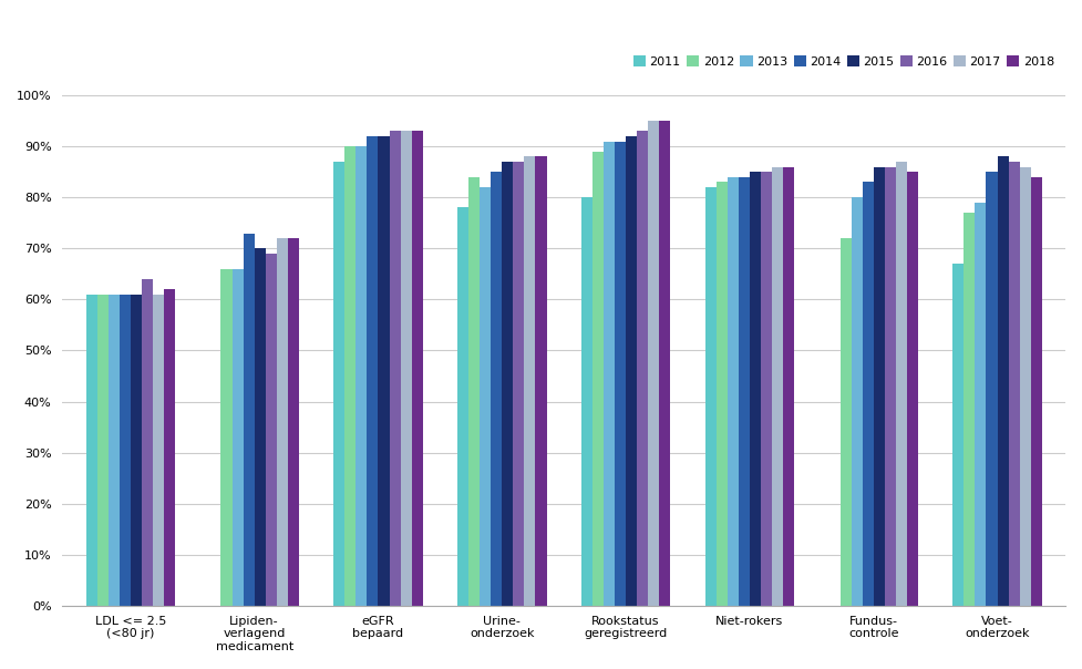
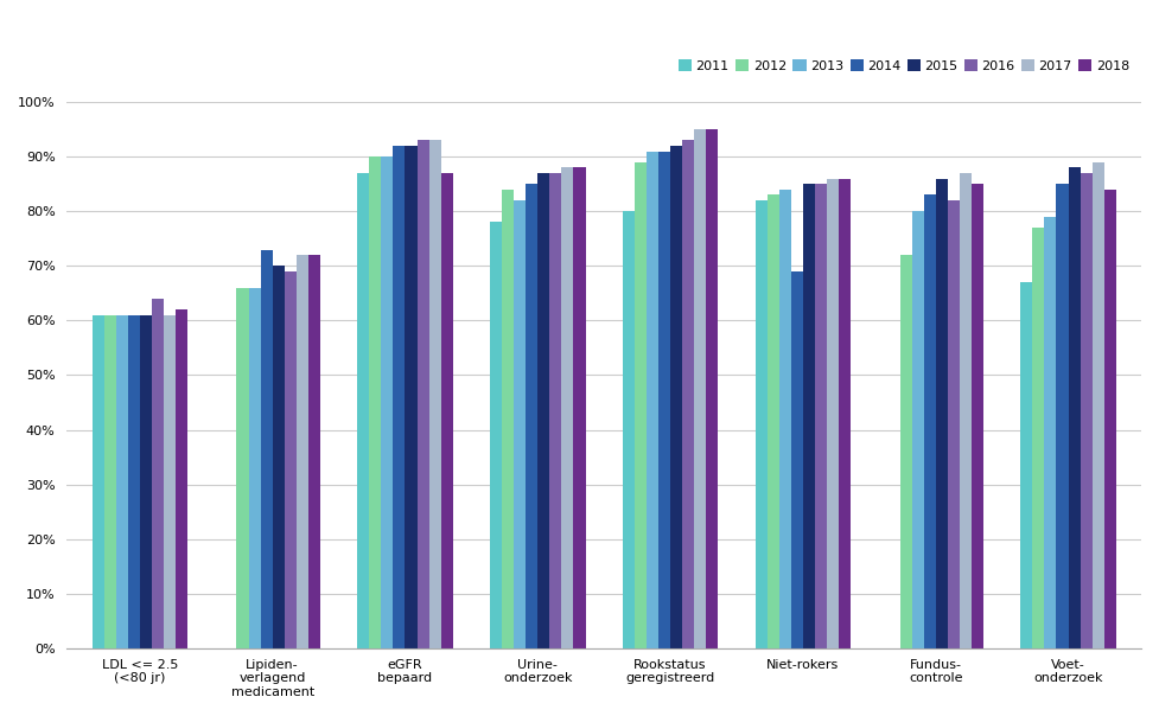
2018/eGFR bepaard: 93% -> 87%
2014/Niet-rokers: 84% -> 69%
2016/Fundus- controle: 86% -> 82%
2017/Voet- onderzoek: 86% -> 89%
